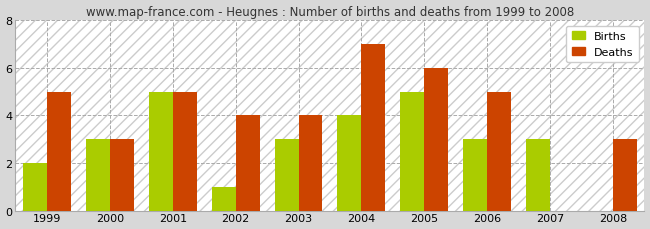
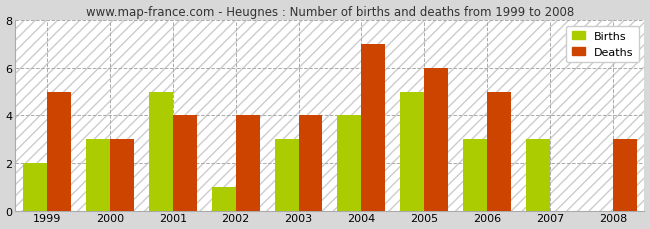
Deaths/2001: 5 -> 4
